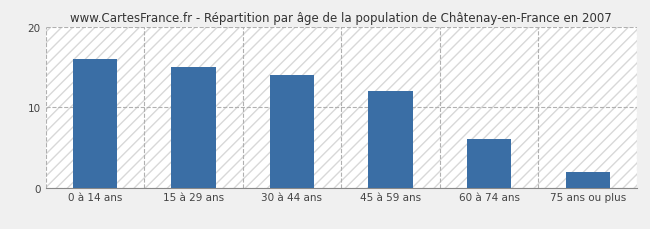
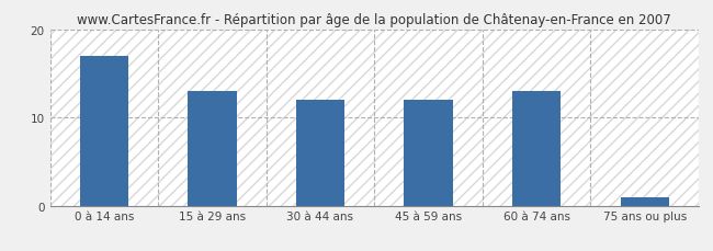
0 à 14 ans: 16 -> 17
15 à 29 ans: 15 -> 13
30 à 44 ans: 14 -> 12
60 à 74 ans: 6 -> 13
75 ans ou plus: 2 -> 1
